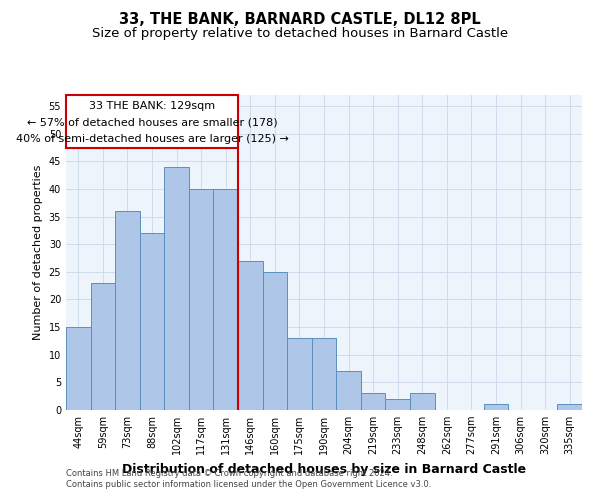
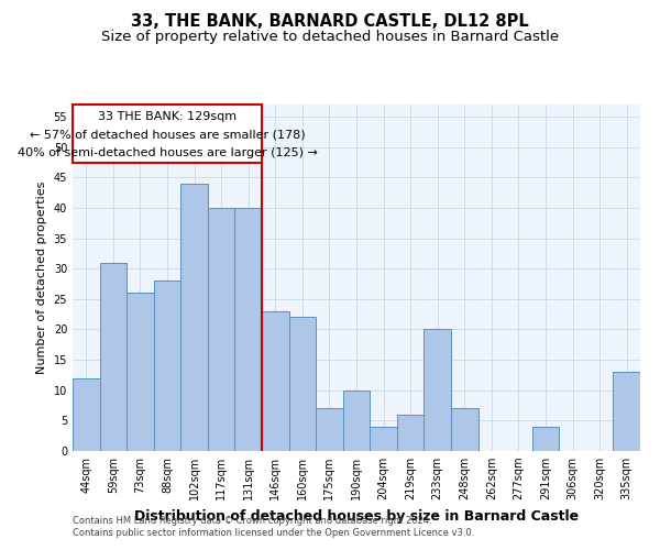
44sqm: 15 -> 12
59sqm: 23 -> 31
73sqm: 36 -> 26
88sqm: 32 -> 28
146sqm: 27 -> 23
160sqm: 25 -> 22
175sqm: 13 -> 7
190sqm: 13 -> 10
204sqm: 7 -> 4
219sqm: 3 -> 6
233sqm: 2 -> 20
248sqm: 3 -> 7
291sqm: 1 -> 4
335sqm: 1 -> 13
